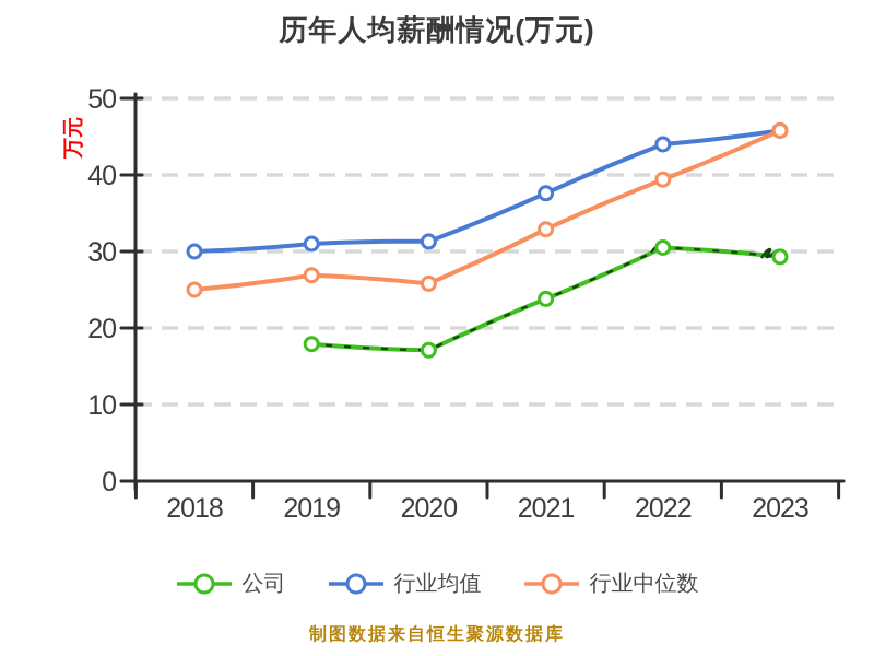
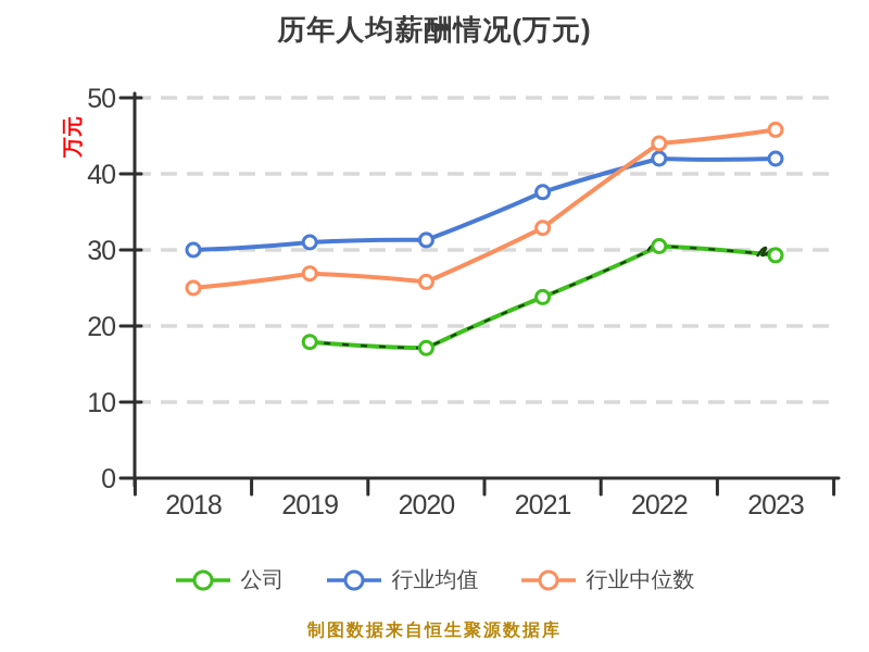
行业均值/2022: 44 -> 42
行业中位数/2022: 39 -> 44
行业均值/2023: 46 -> 42
